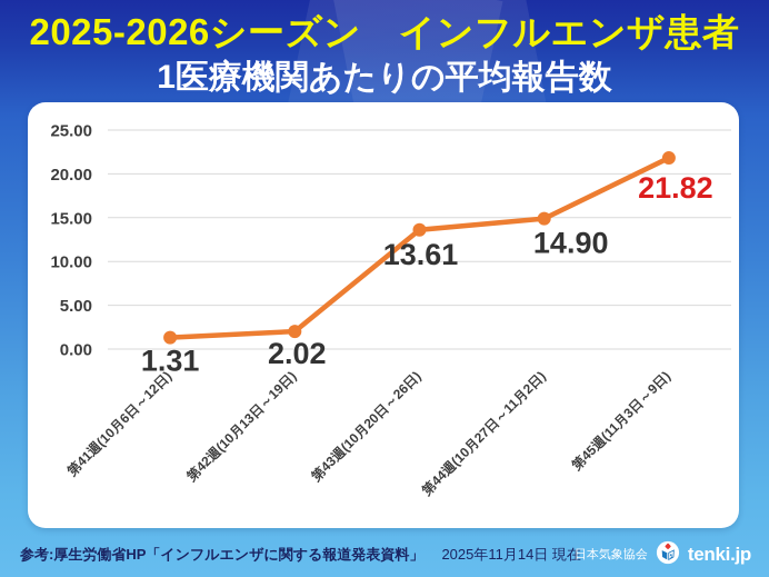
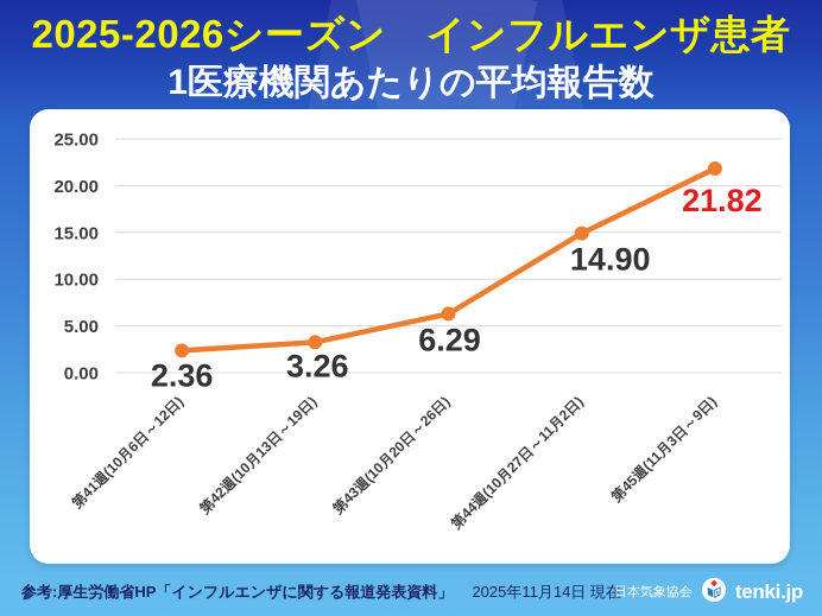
第41週(10月6日～12日): 1.31 -> 2.36
第42週(10月13日～19日): 2.02 -> 3.26
第43週(10月20日～26日): 13.61 -> 6.29
